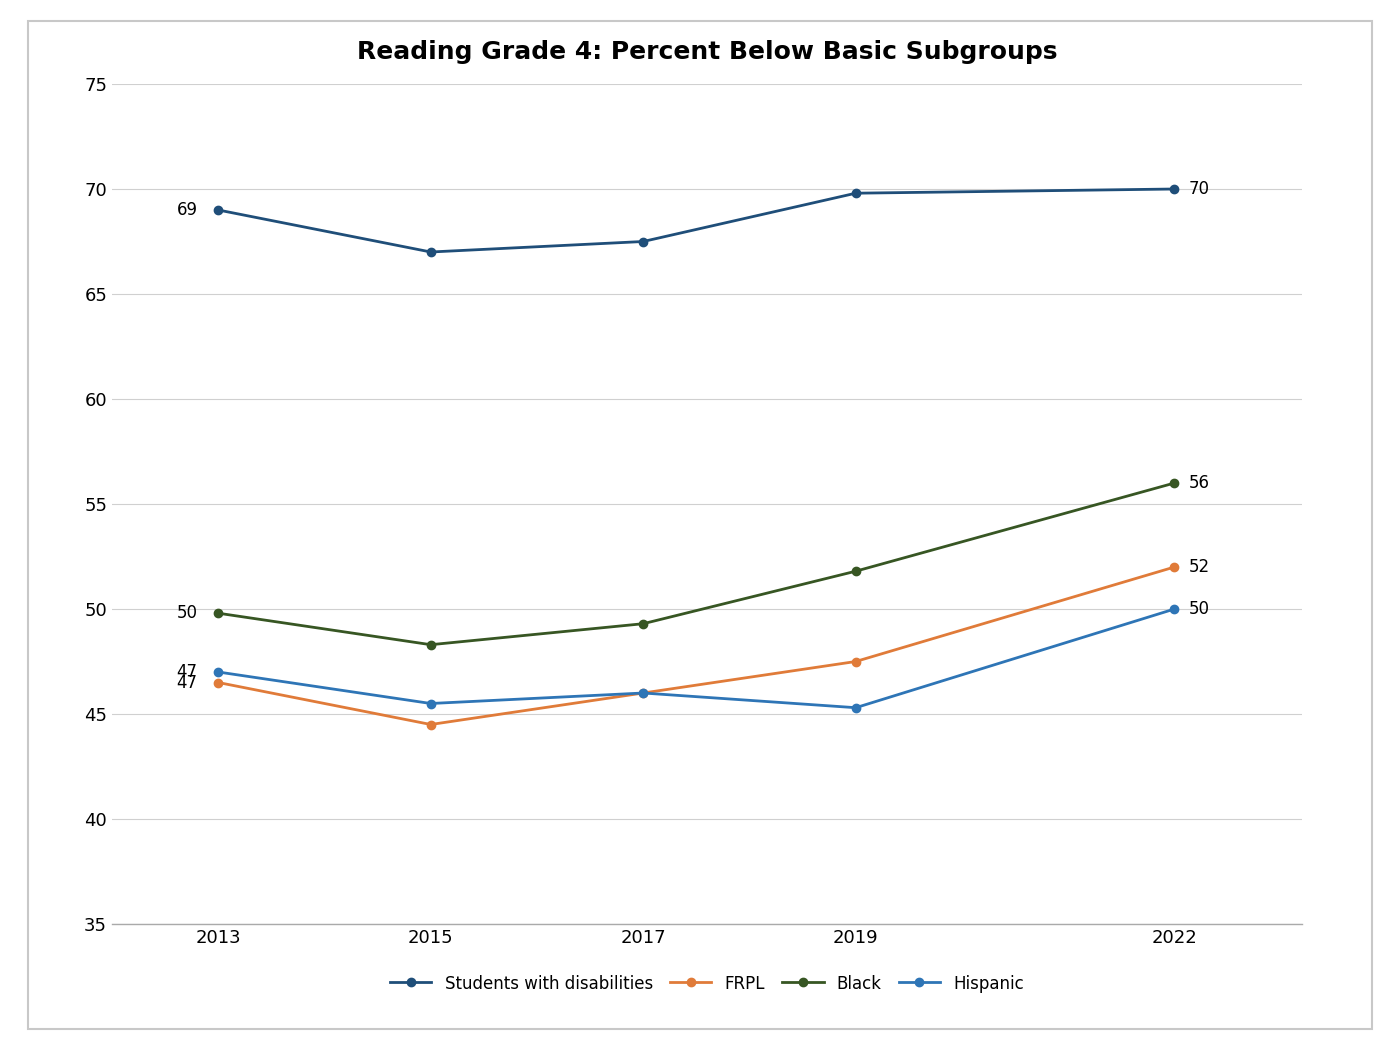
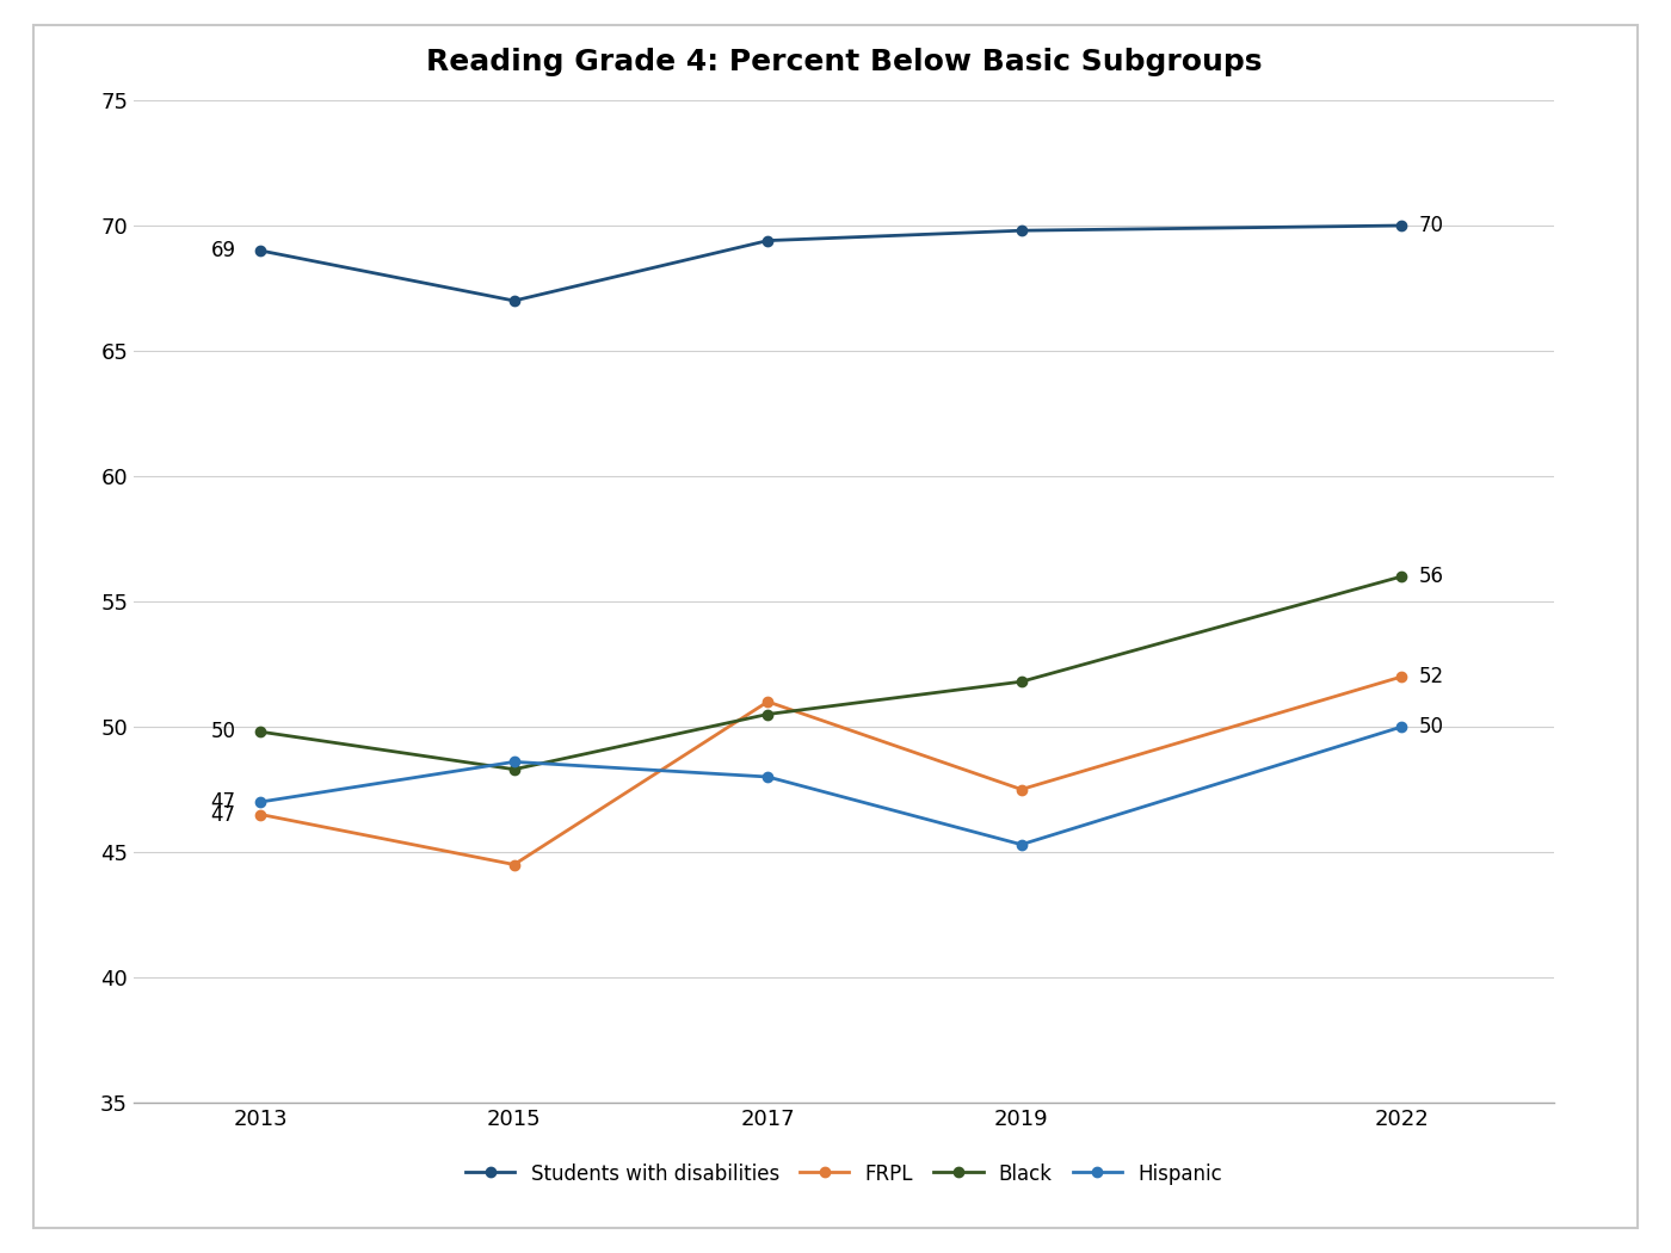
Hispanic/2015: 45.5 -> 48.6
Students with disabilities/2017: 67.5 -> 69.4
FRPL/2017: 46.0 -> 51.0
Black/2017: 49.3 -> 50.5
Hispanic/2017: 46.0 -> 48.0
